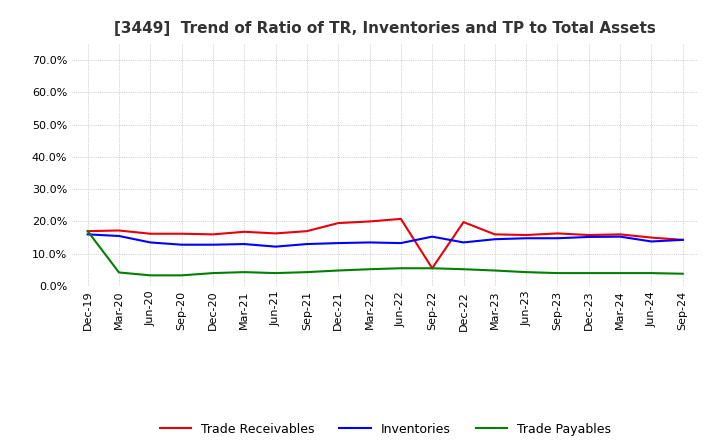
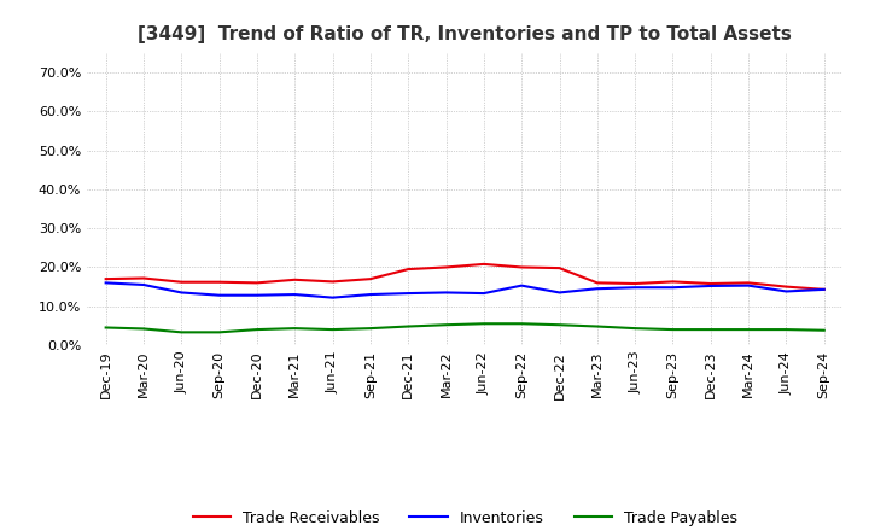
Trade Payables/Dec-19: 17.0% -> 4.5%
Trade Receivables/Sep-22: 5.5% -> 20.0%
